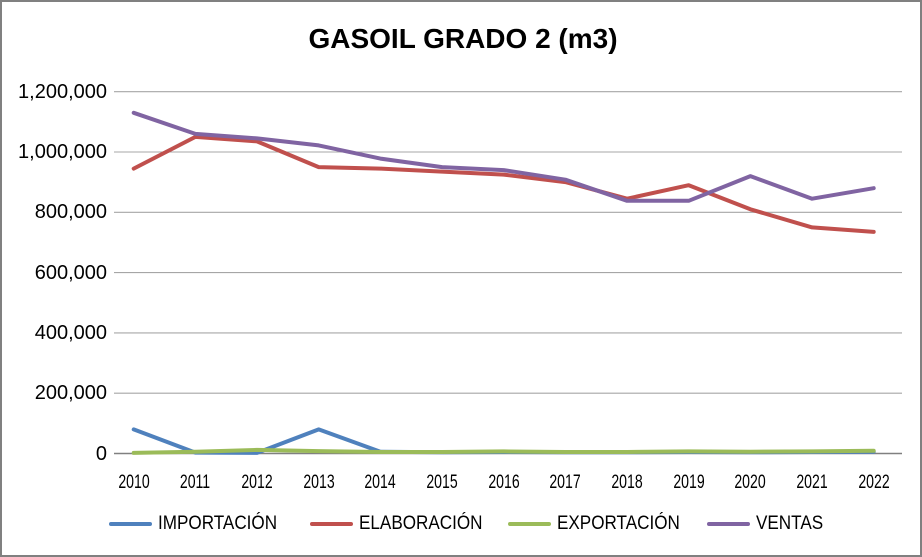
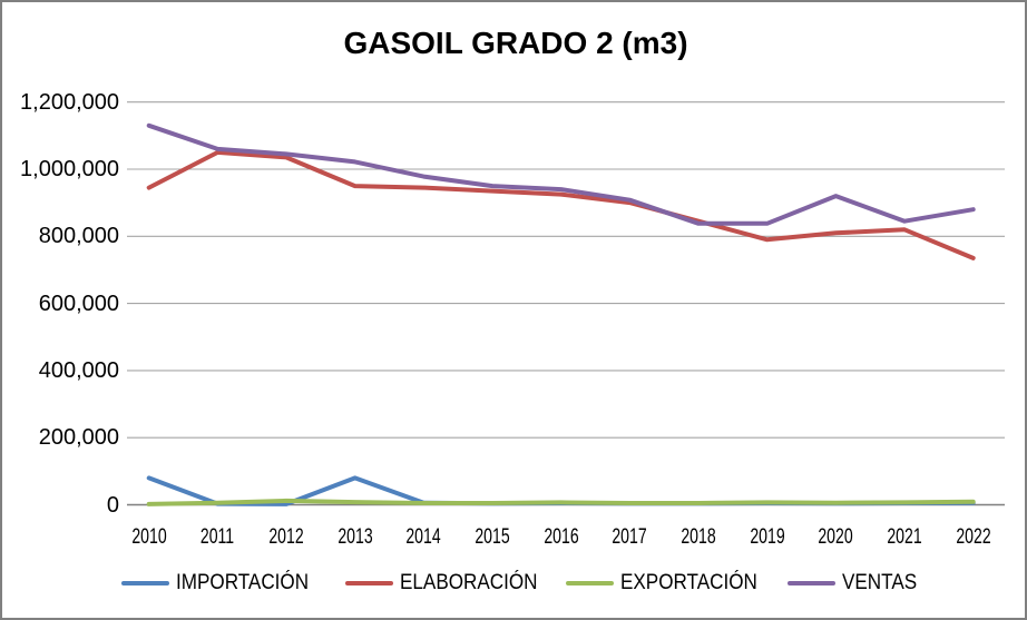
ELABORACIÓN/2019: 890000 -> 790000
ELABORACIÓN/2021: 750000 -> 820000
